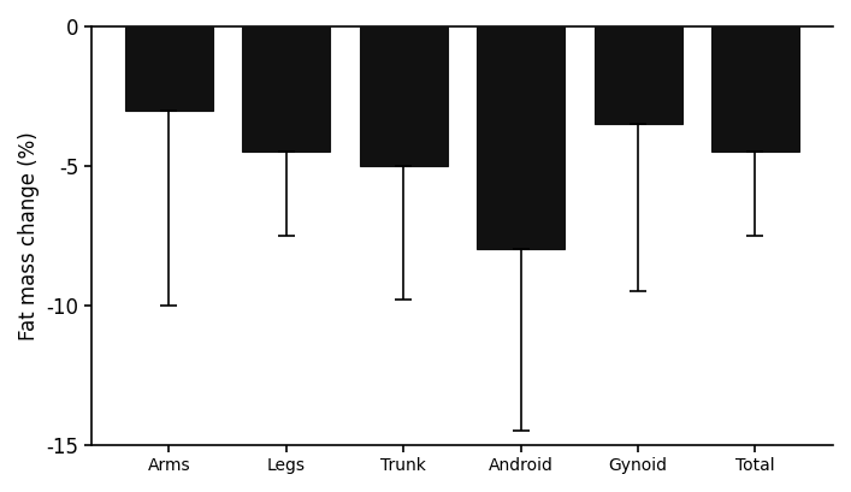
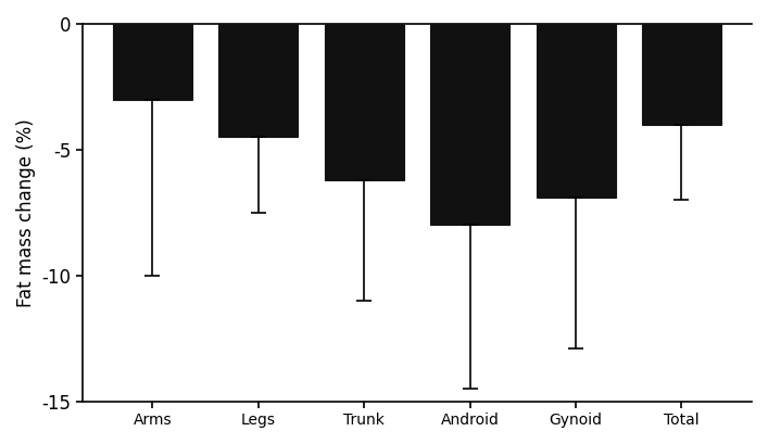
Trunk: -5.0 -> -6.2
Gynoid: -3.5 -> -6.9
Total: -4.5 -> -4.0
